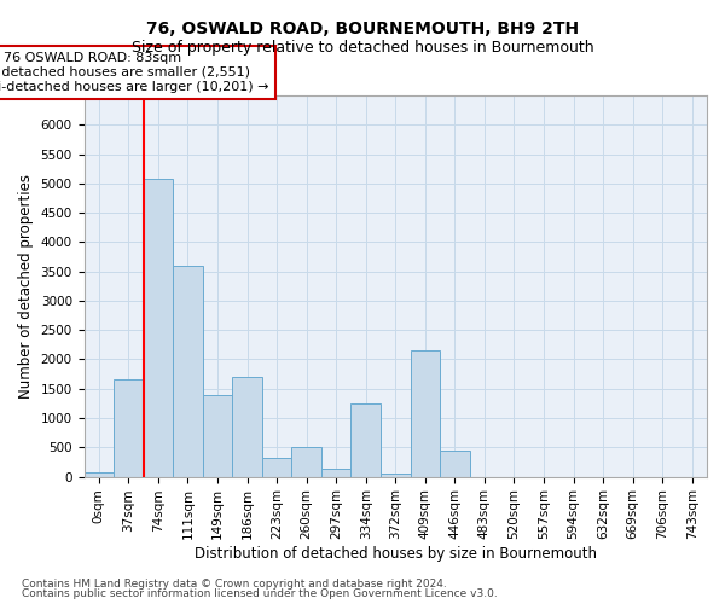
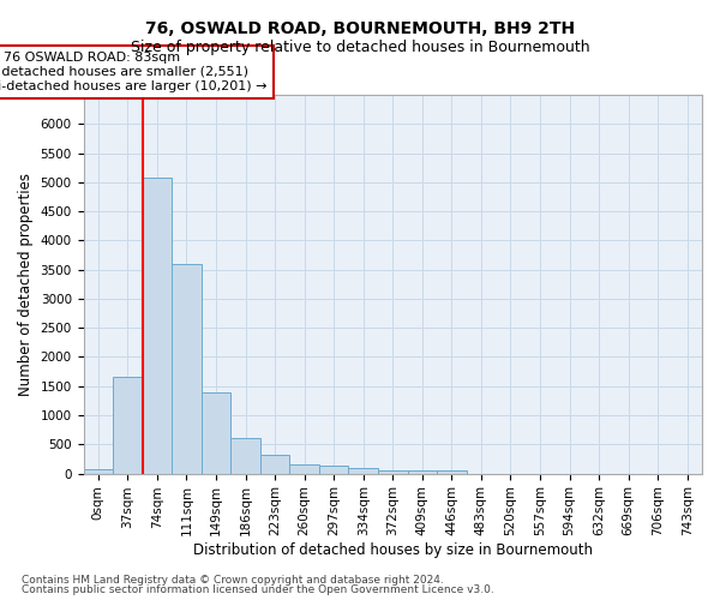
186sqm: 1700 -> 610
260sqm: 500 -> 160
334sqm: 1250 -> 100
409sqm: 2150 -> 50
446sqm: 450 -> 50
